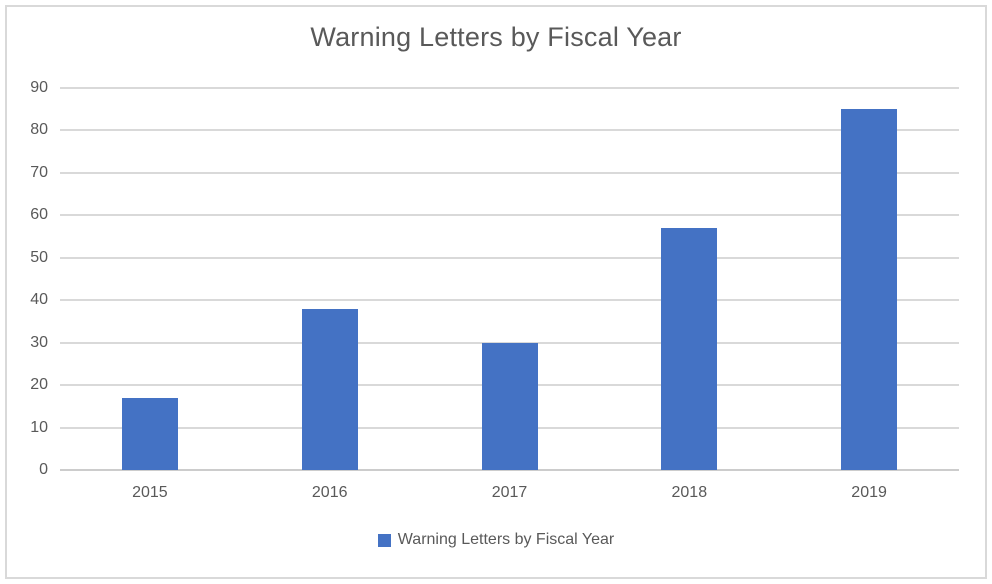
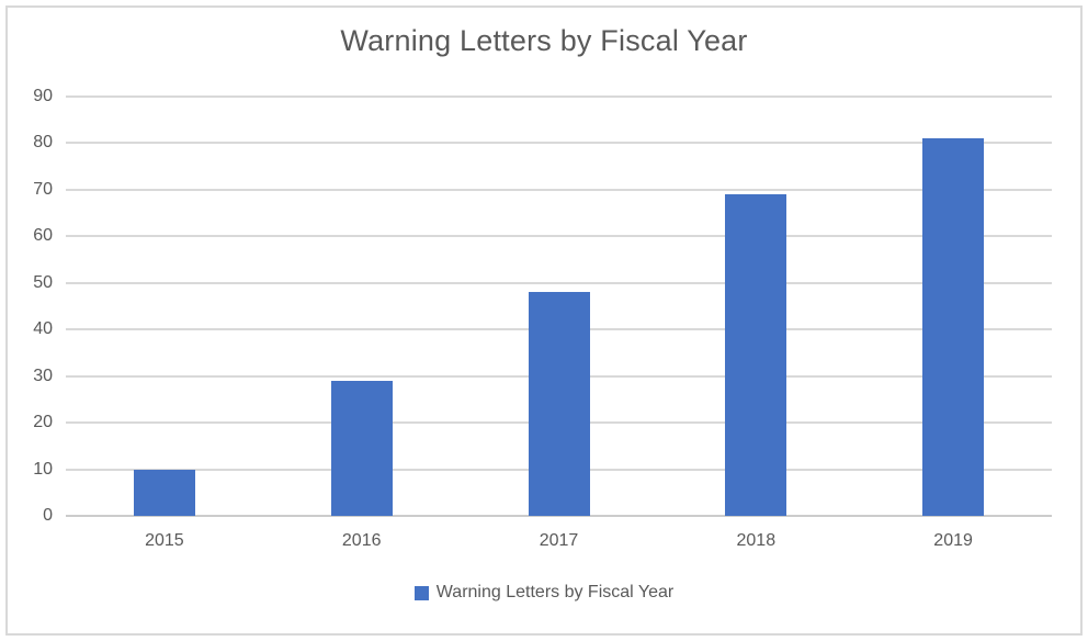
2015: 17 -> 10
2016: 38 -> 29
2017: 30 -> 48
2018: 57 -> 69
2019: 85 -> 81
